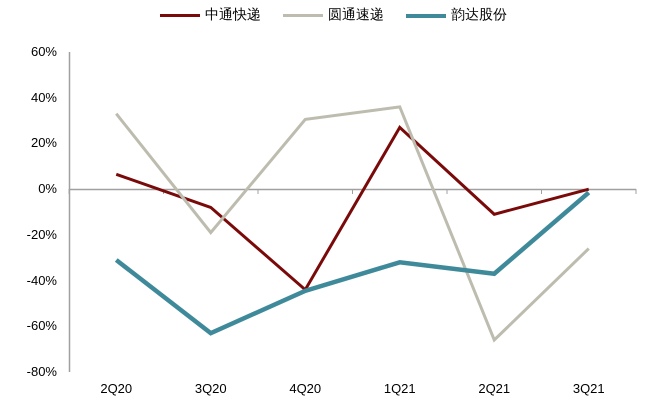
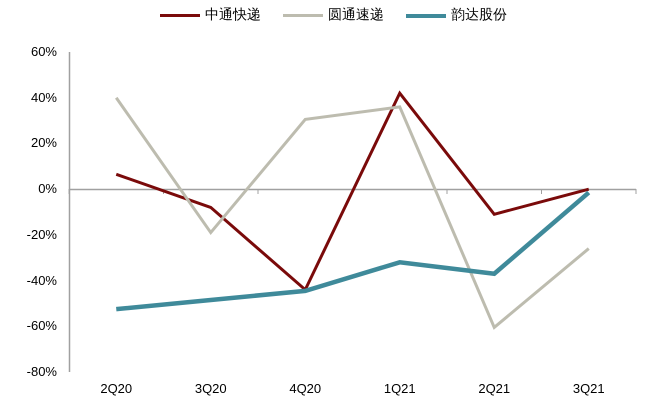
圆通速递/2Q20: 33% -> 40%
韵达股份/2Q20: -31% -> -52%
韵达股份/3Q20: -63% -> -48%
中通快递/1Q21: 27% -> 42%
圆通速递/2Q21: -66% -> -60%
